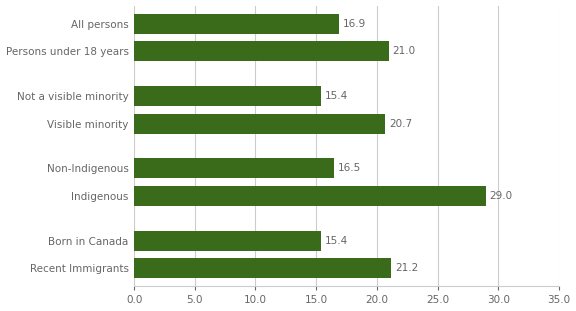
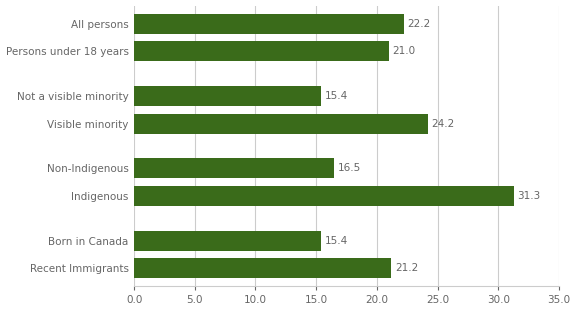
All persons: 16.9 -> 22.2
Visible minority: 20.7 -> 24.2
Indigenous: 29.0 -> 31.3
